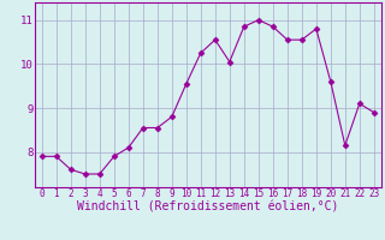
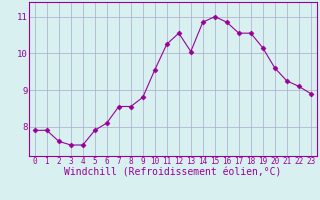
19: 10.80 -> 10.15
21: 8.15 -> 9.25
